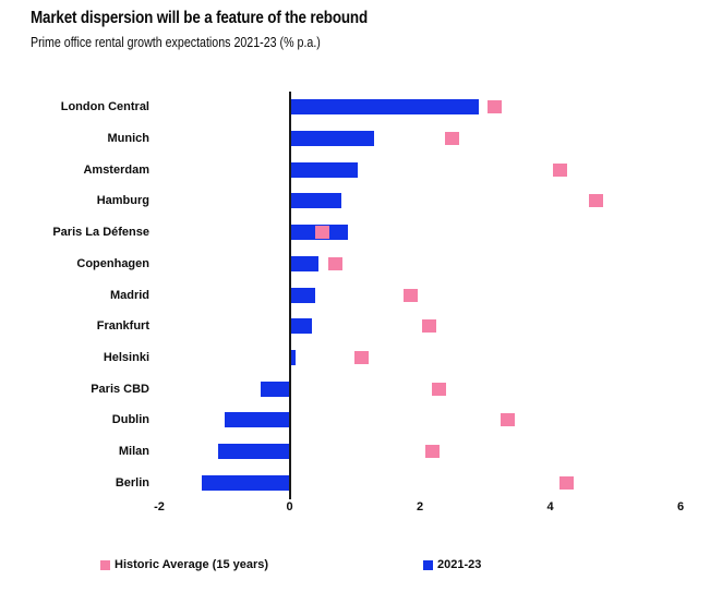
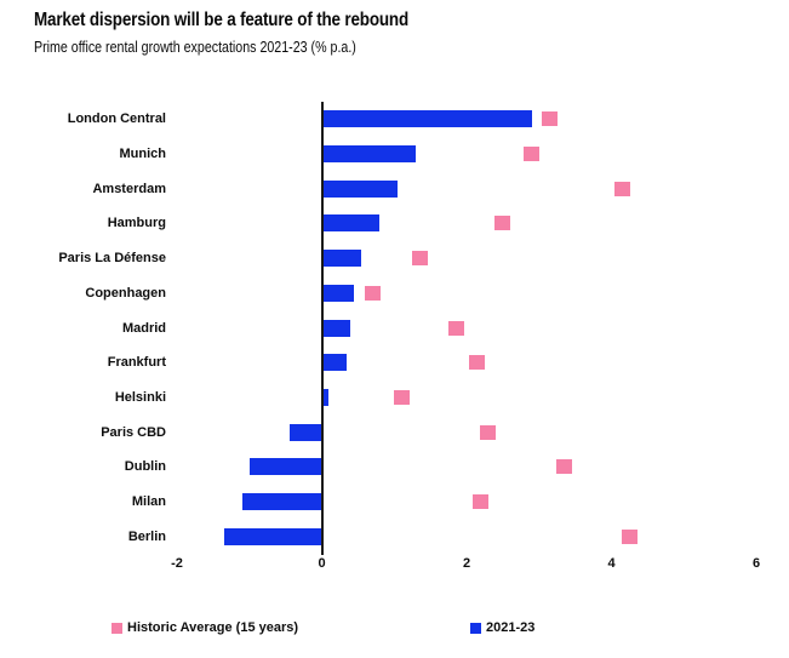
Historic Average (15 years)/Munich: 2.5 -> 2.9
Historic Average (15 years)/Hamburg: 4.7 -> 2.5
2021-23/Paris La Défense: 0.9 -> 0.6
Historic Average (15 years)/Paris La Défense: 0.5 -> 1.4
